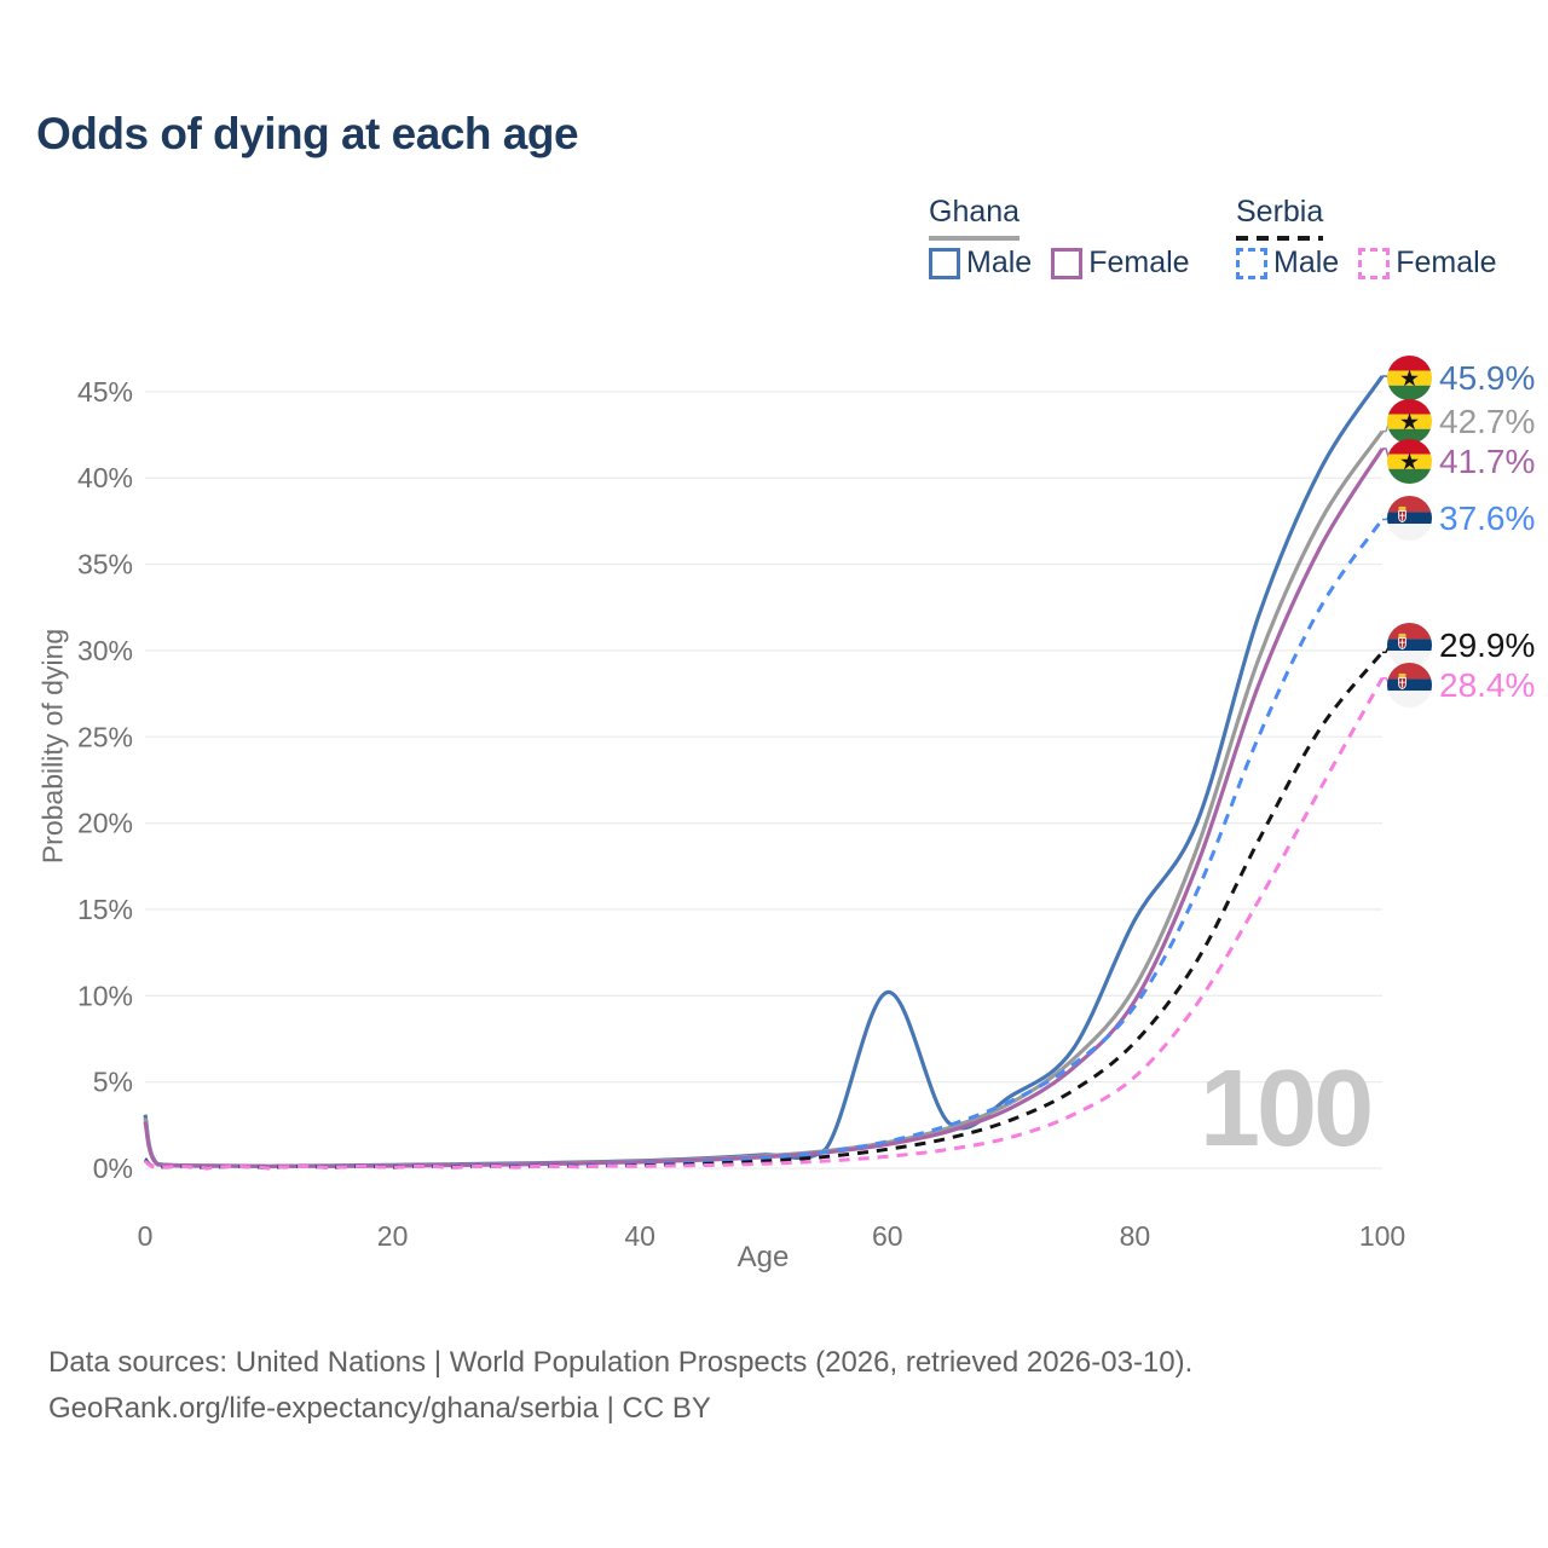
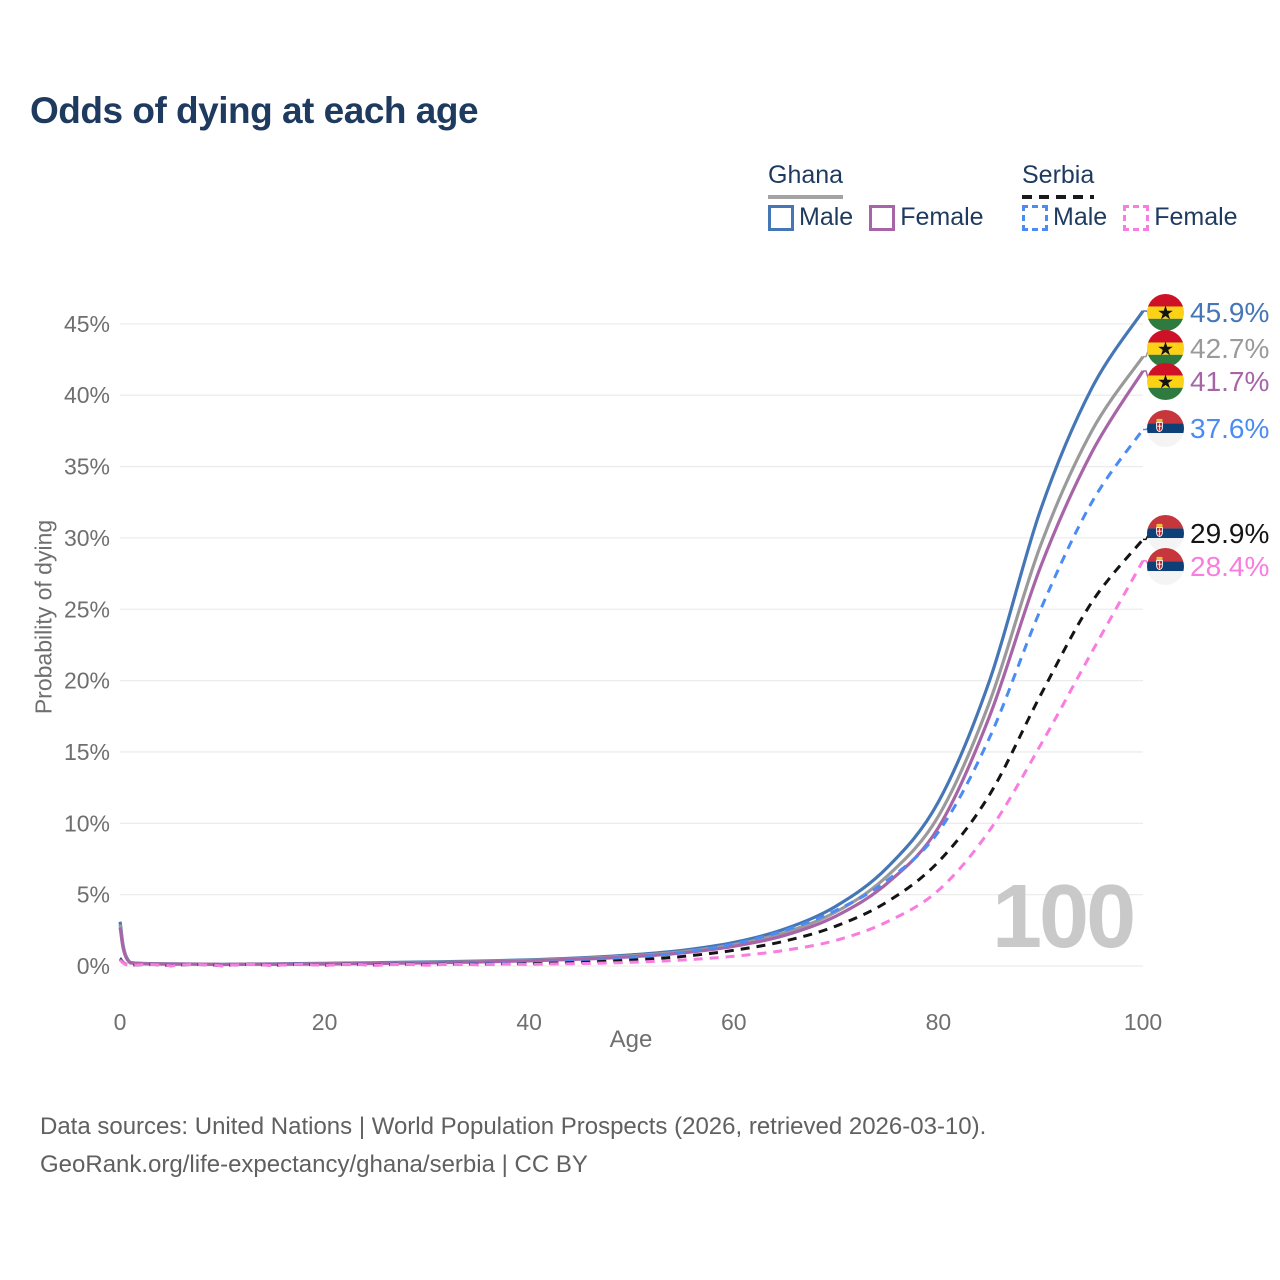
Ghana Male/60: 10.2% -> 1.6%
Ghana Male/80: 14.4% -> 11.5%
